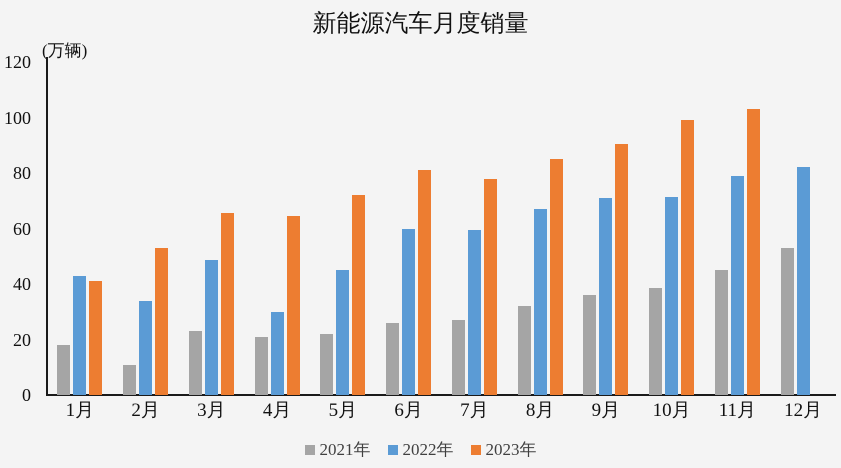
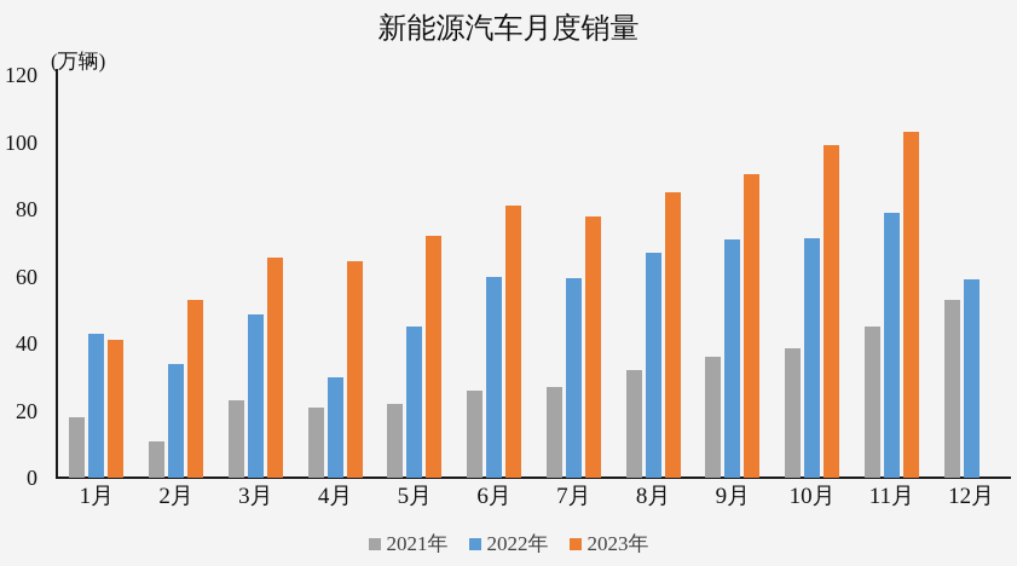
2022年/12月: 82 -> 59
